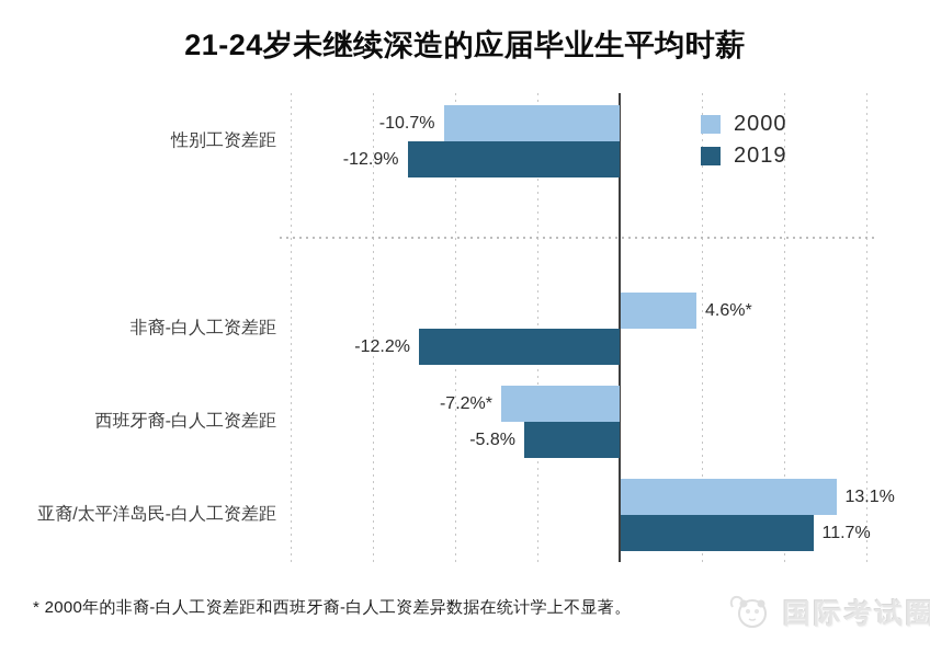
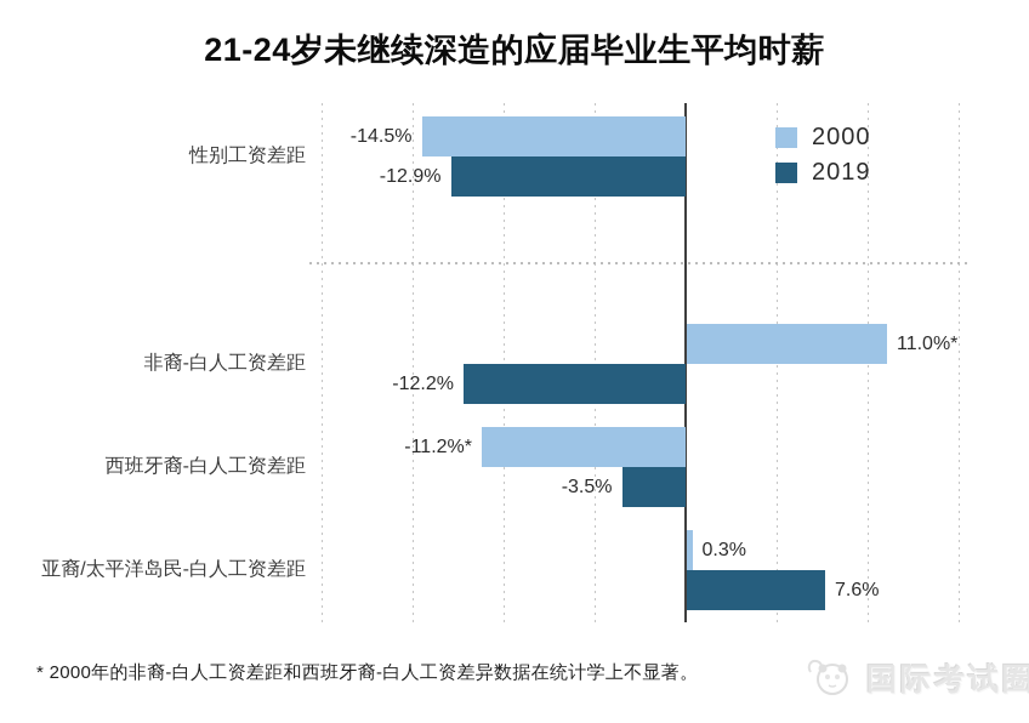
2000/性别工资差距: -10.7% -> -14.5%
2000/非裔-白人工资差距: 4.6 -> 11.0
2000/西班牙裔-白人工资差距: -7.2 -> -11.2
2019/西班牙裔-白人工资差距: -5.8% -> -3.5%
2000/亚裔/太平洋岛民-白人工资差距: 13.1% -> 0.3%
2019/亚裔/太平洋岛民-白人工资差距: 11.7% -> 7.6%
